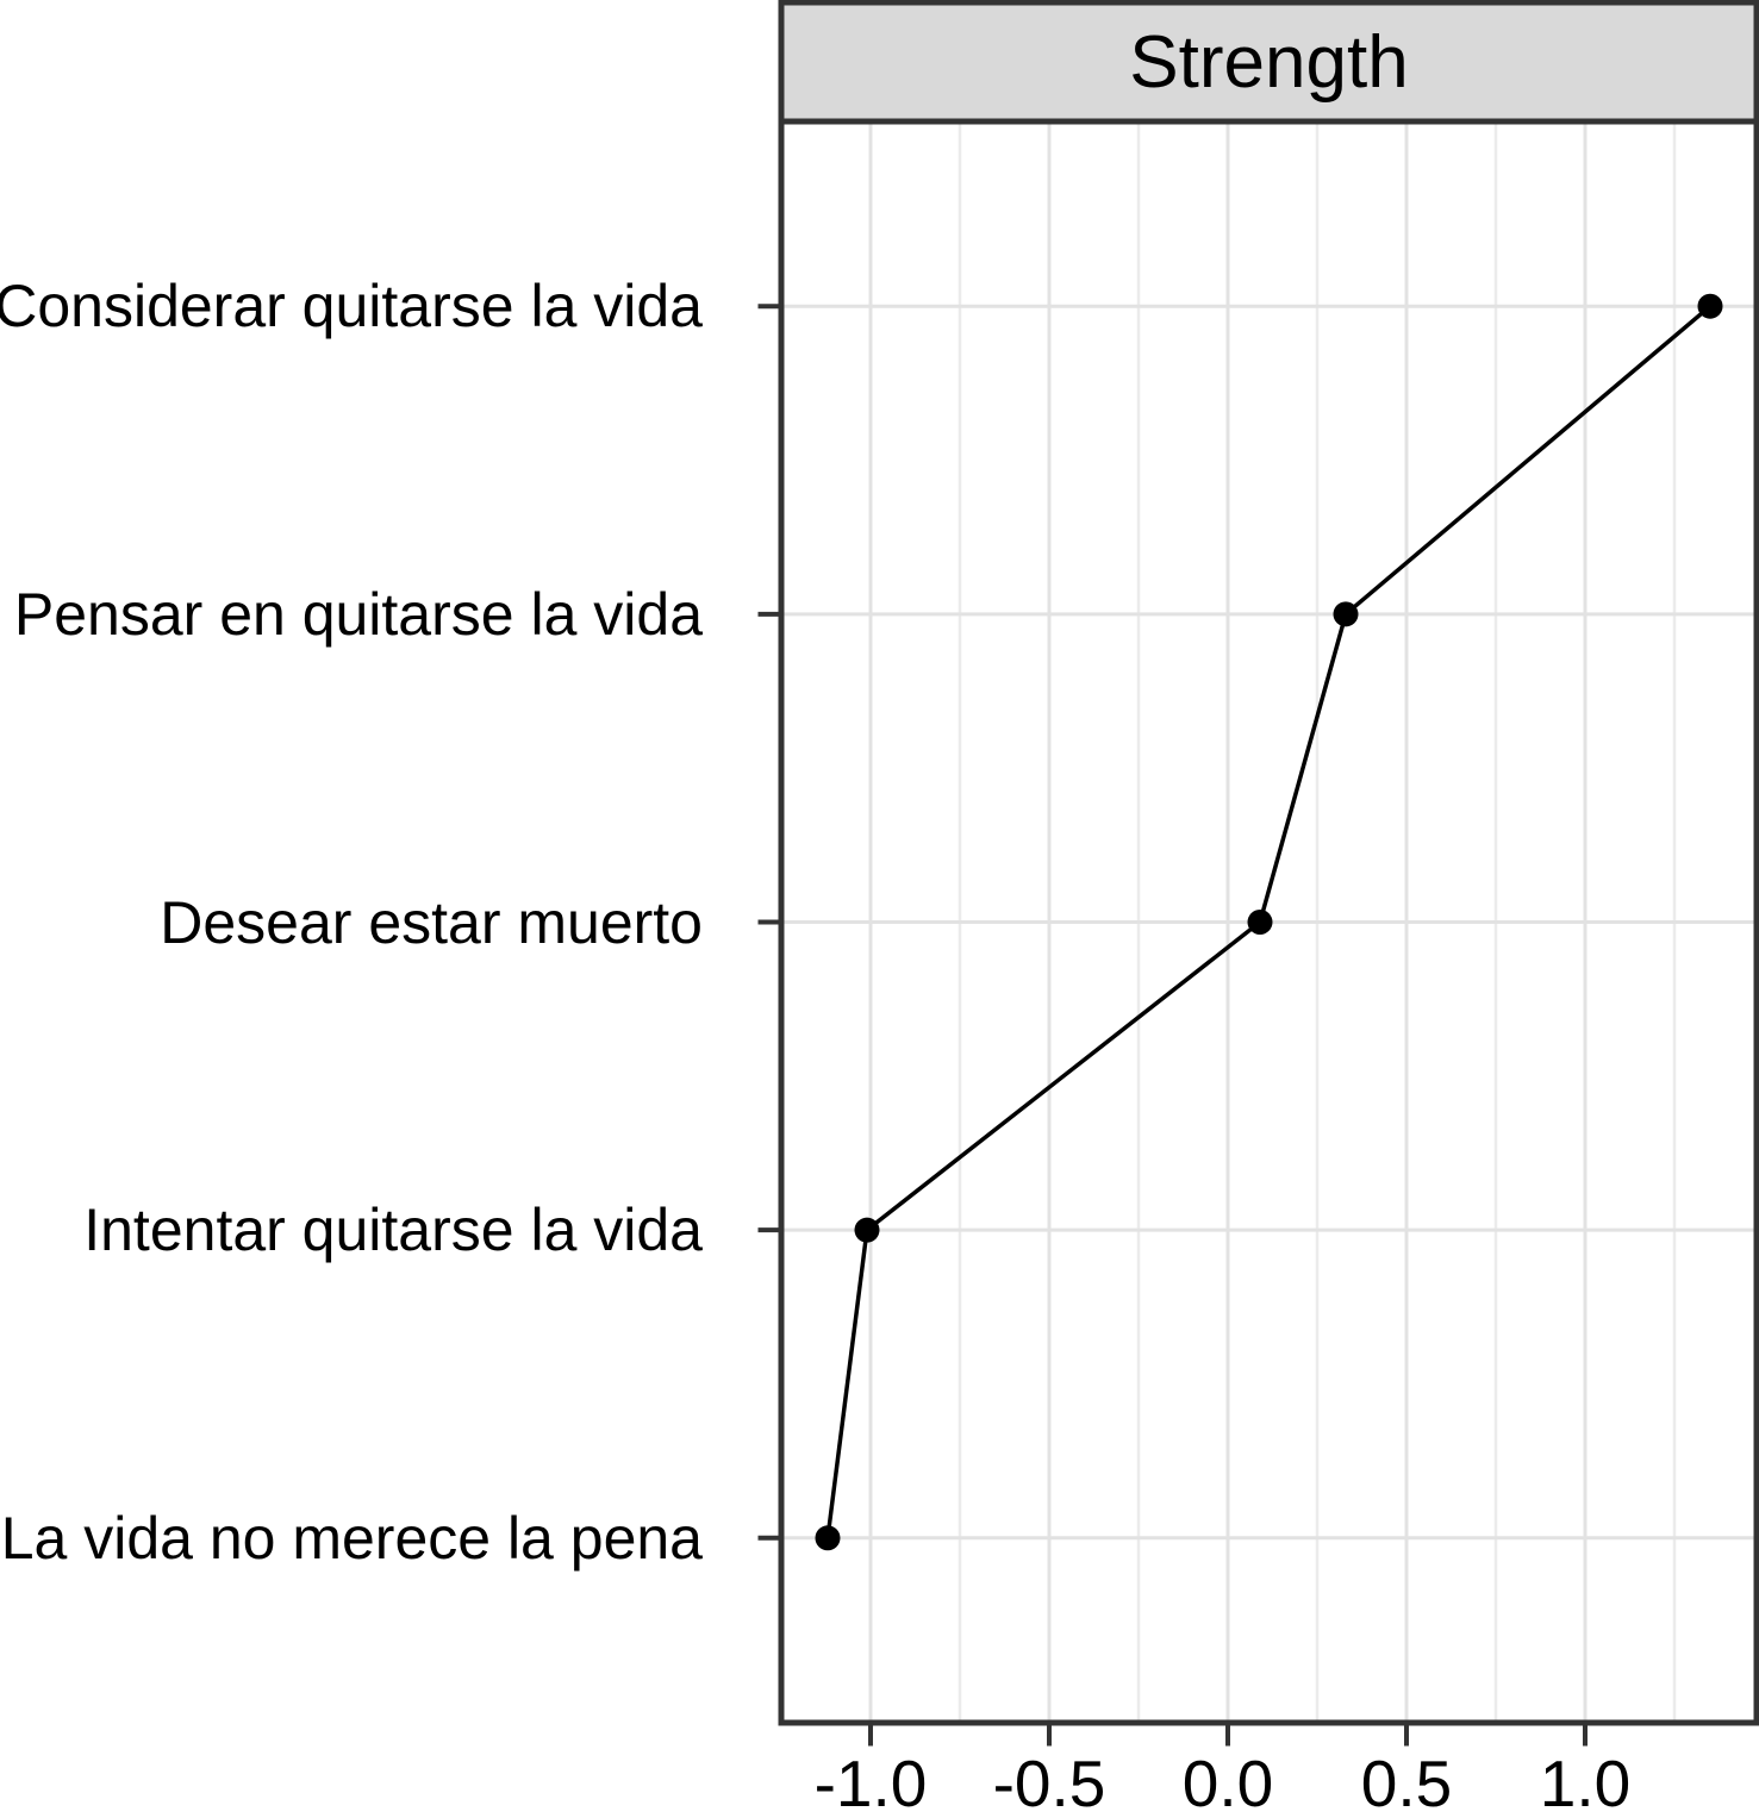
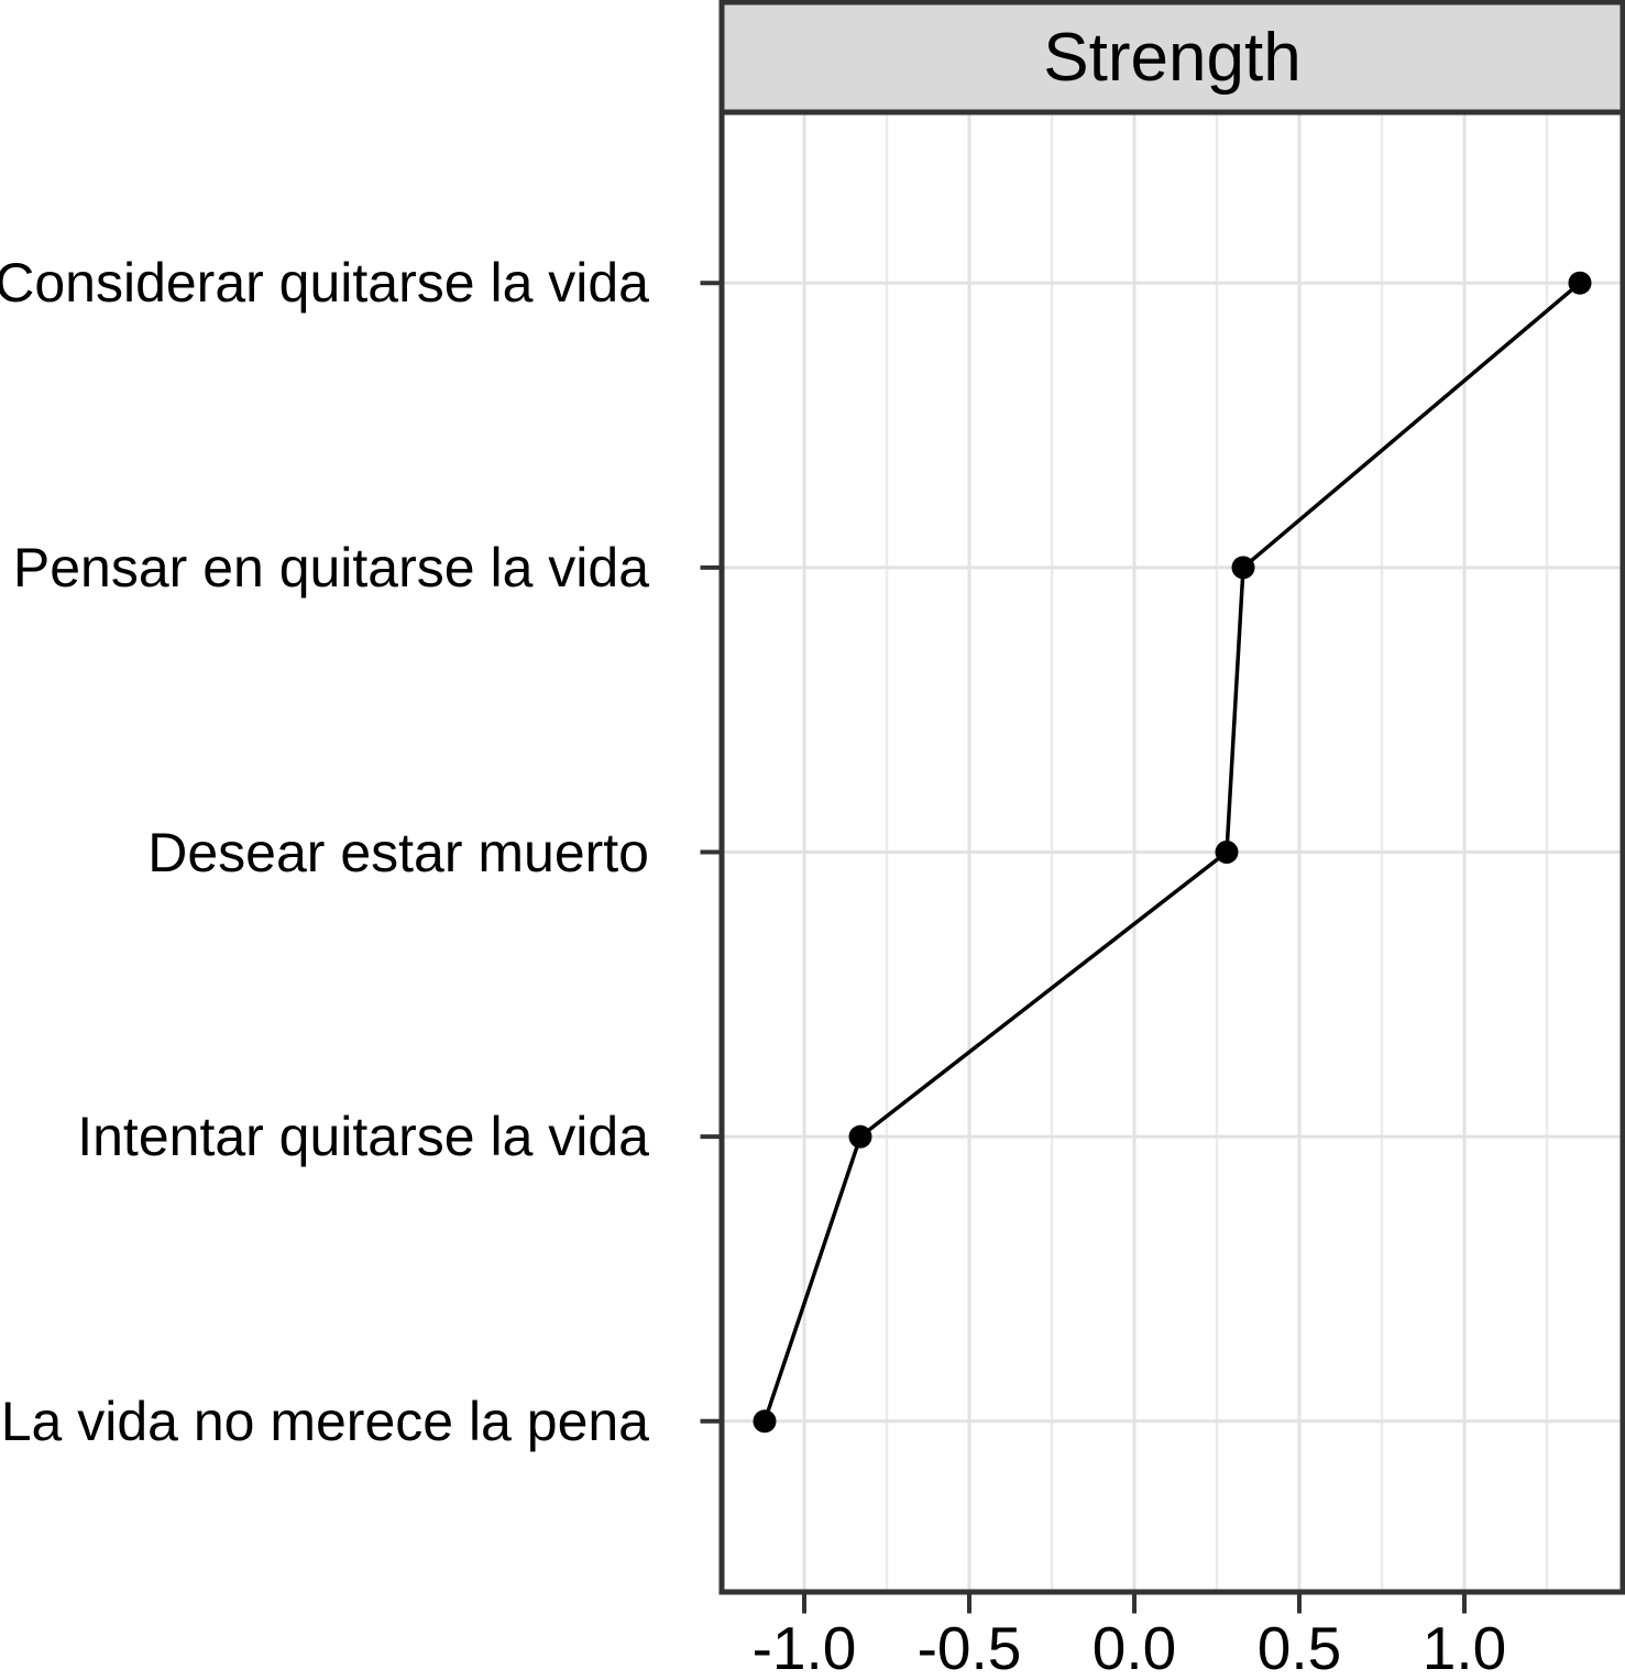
Desear estar muerto: 0.09 -> 0.28
Intentar quitarse la vida: -1.01 -> -0.83
